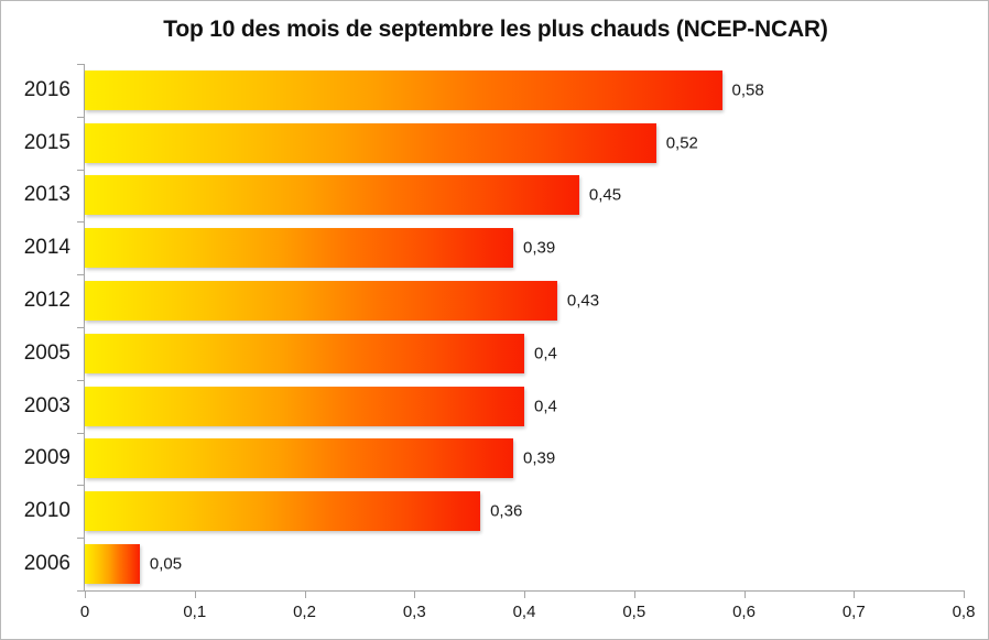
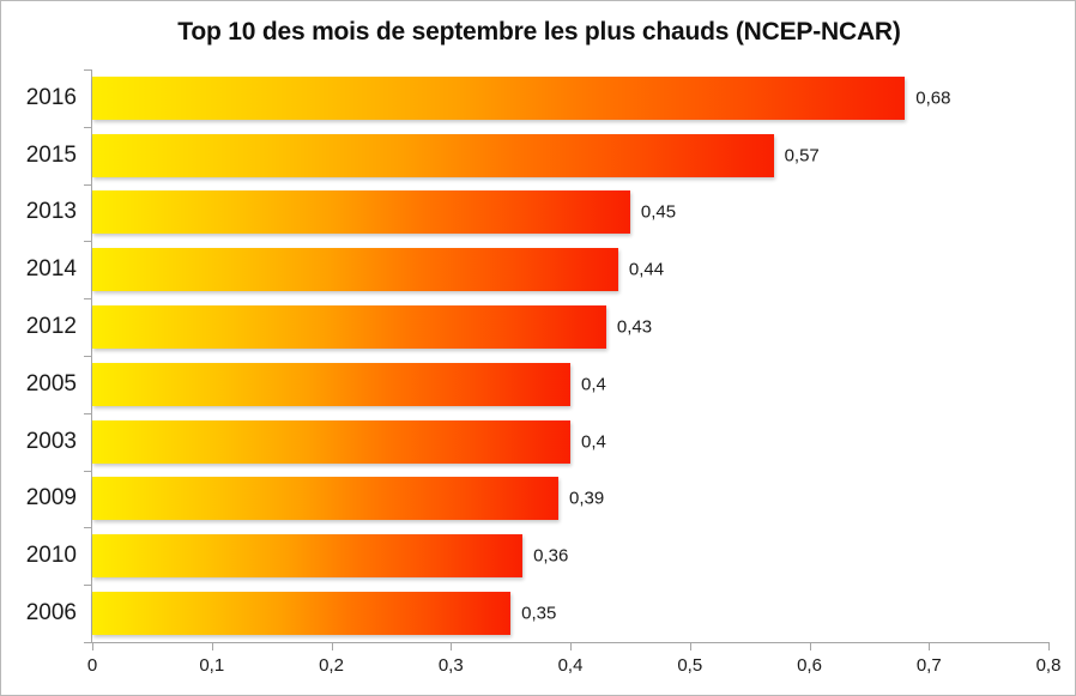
2016: 0,58 -> 0,68
2015: 0,52 -> 0,57
2014: 0,39 -> 0,44
2006: 0,05 -> 0,35
